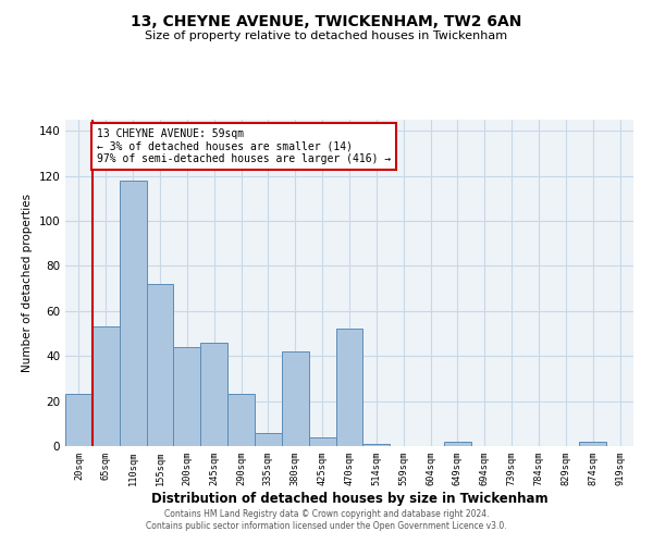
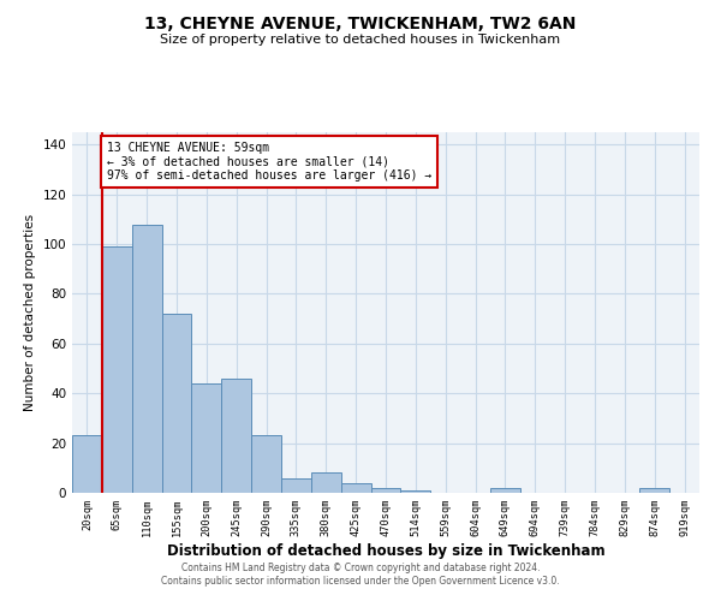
65sqm: 53 -> 99
110sqm: 118 -> 108
380sqm: 42 -> 8
470sqm: 52 -> 2
